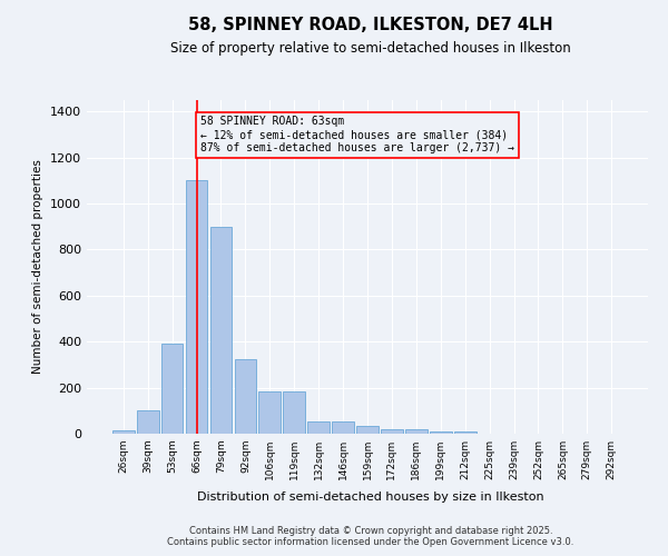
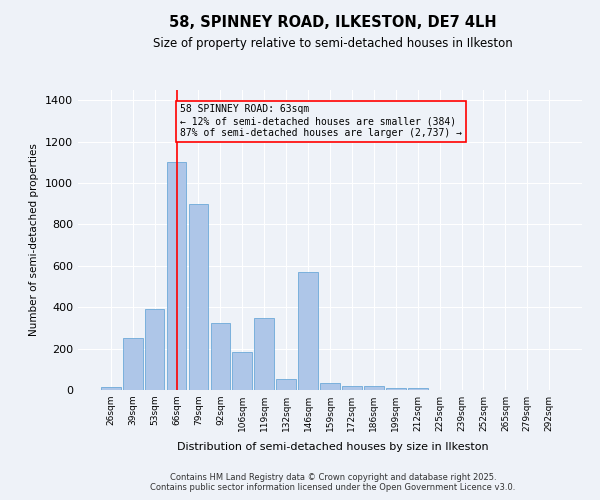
39sqm: 100 -> 250
119sqm: 185 -> 350
146sqm: 55 -> 570
